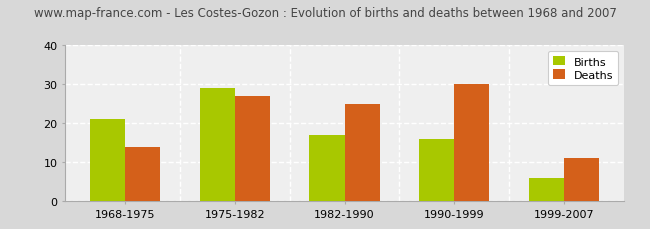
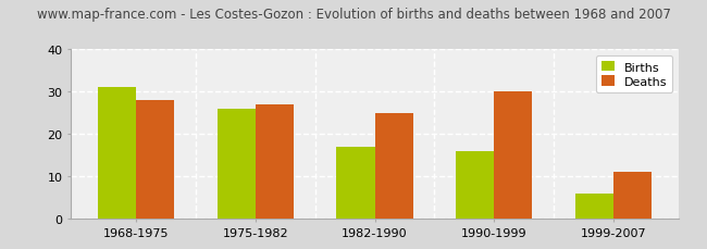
Births/1968-1975: 21 -> 31
Deaths/1968-1975: 14 -> 28
Births/1975-1982: 29 -> 26
